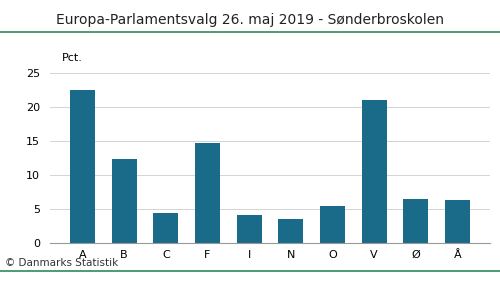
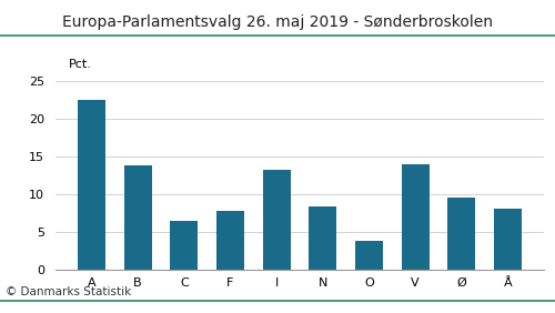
B: 12.4 -> 13.8
C: 4.3 -> 6.4
F: 14.7 -> 7.8
I: 4.1 -> 13.2
N: 3.5 -> 8.4
O: 5.4 -> 3.8
V: 21.1 -> 14.0
Ø: 6.5 -> 9.6
Å: 6.3 -> 8.0
